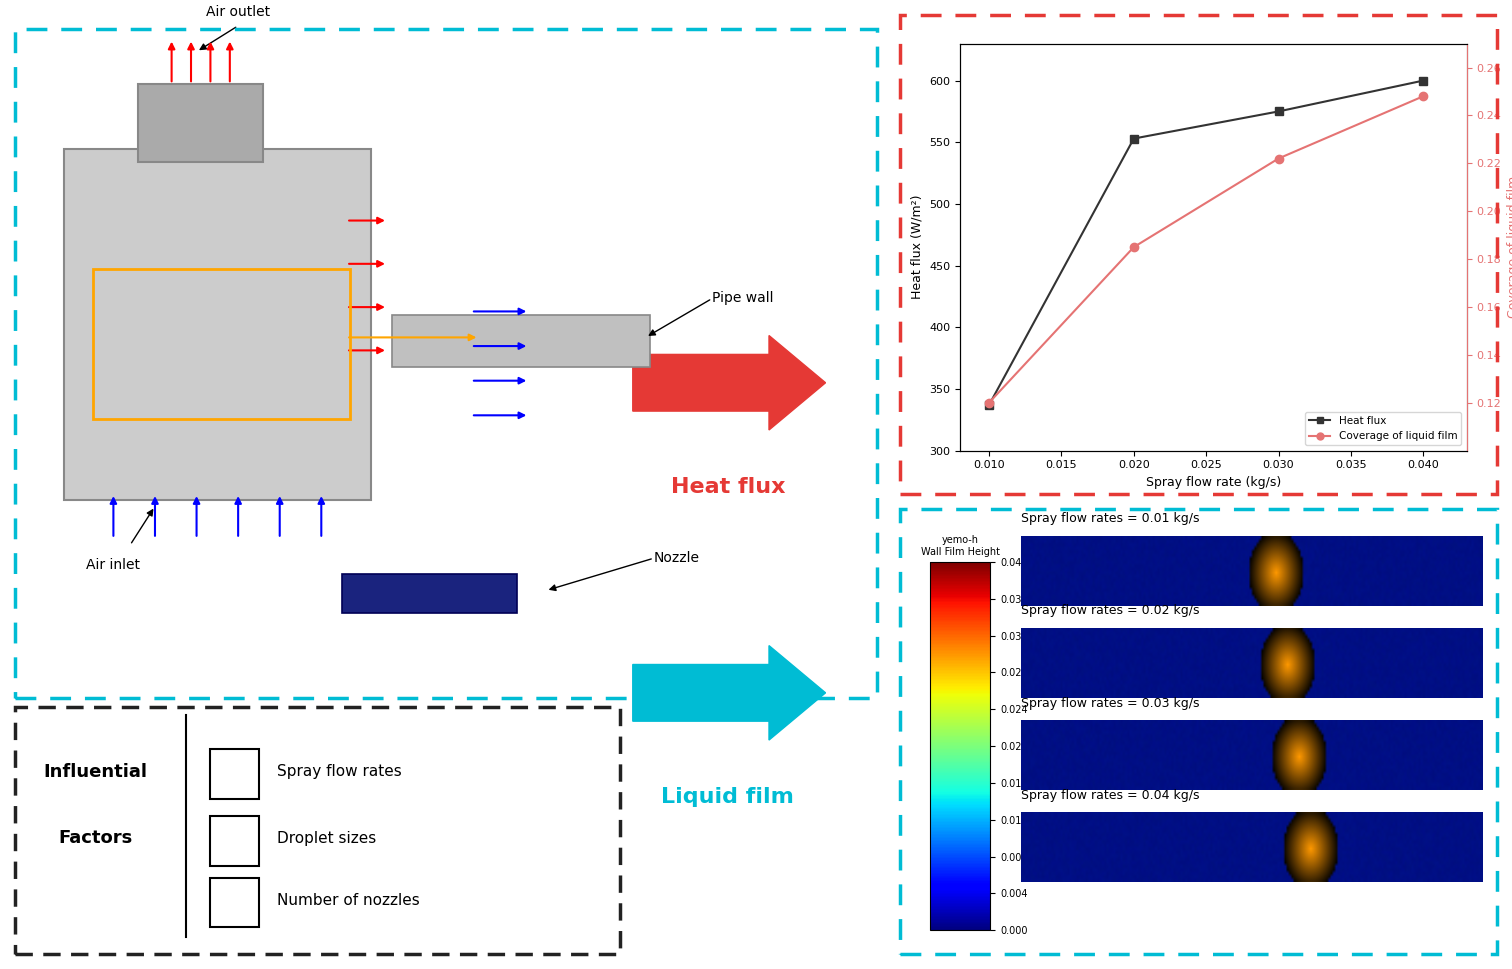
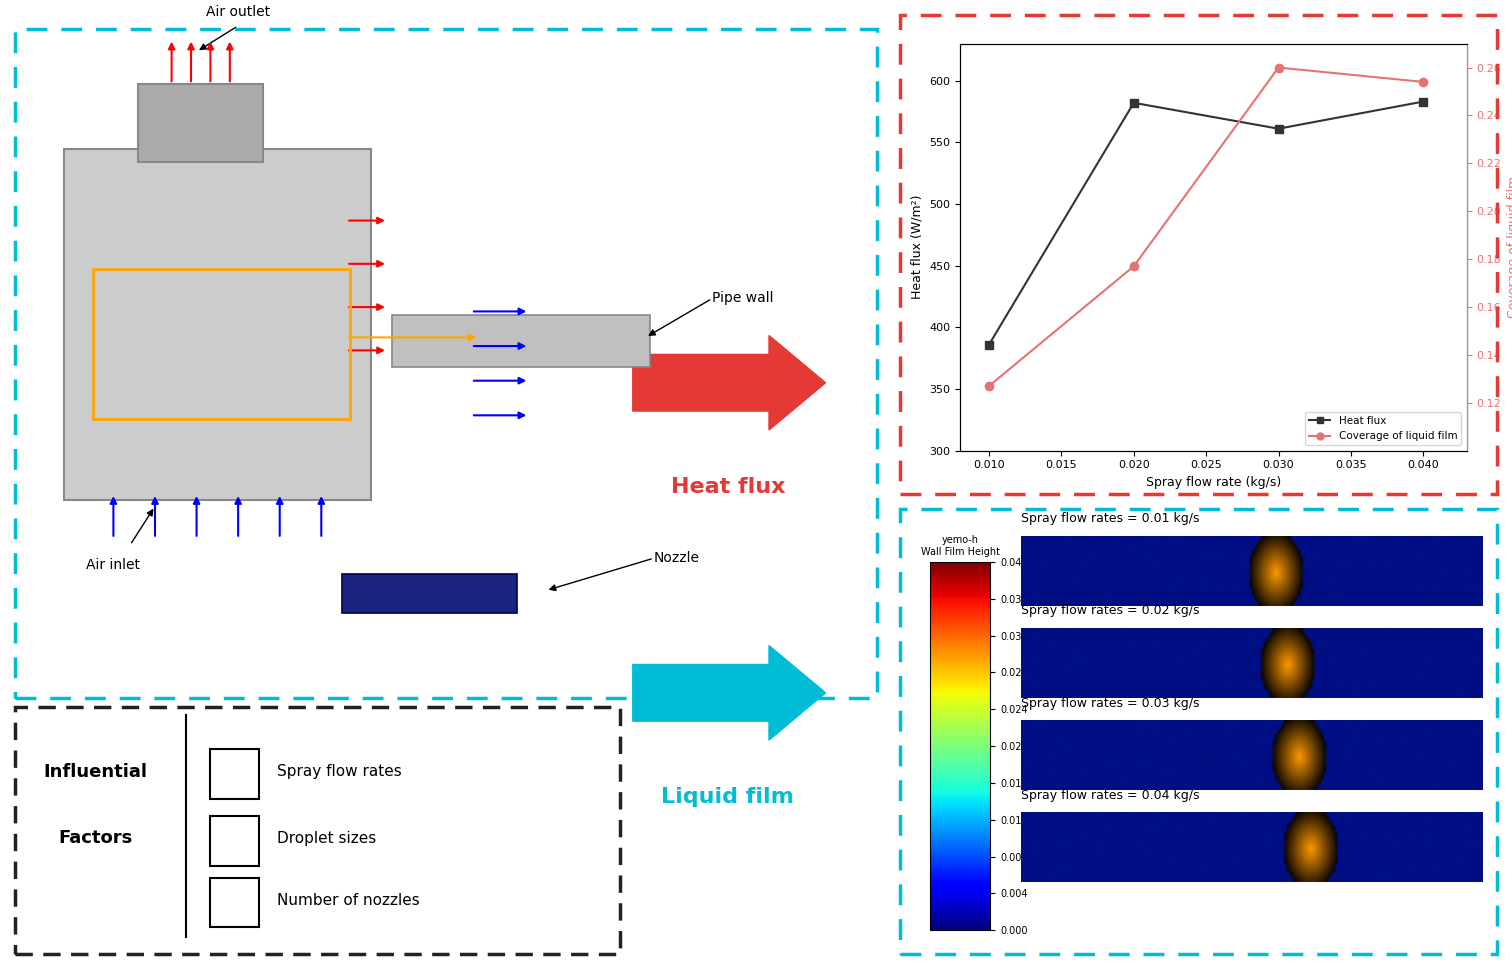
Heat flux/0.010: 337 -> 386
Coverage of liquid film/0.010: 0.120 -> 0.127
Heat flux/0.020: 553 -> 582
Coverage of liquid film/0.020: 0.185 -> 0.177
Heat flux/0.030: 575 -> 561
Coverage of liquid film/0.030: 0.222 -> 0.260
Heat flux/0.040: 600 -> 583
Coverage of liquid film/0.040: 0.248 -> 0.254
